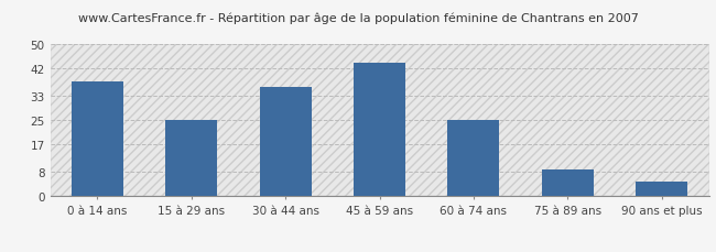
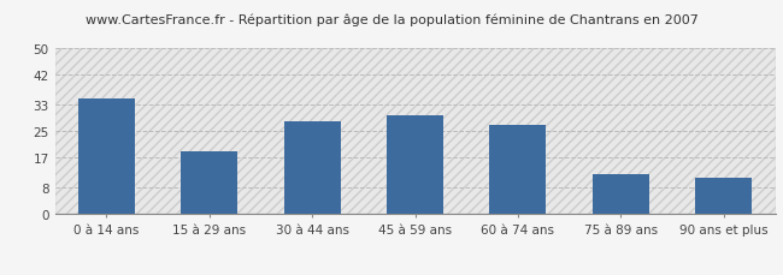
0 à 14 ans: 38 -> 35
15 à 29 ans: 25 -> 19
30 à 44 ans: 36 -> 28
45 à 59 ans: 44 -> 30
60 à 74 ans: 25 -> 27
75 à 89 ans: 9 -> 12
90 ans et plus: 5 -> 11
